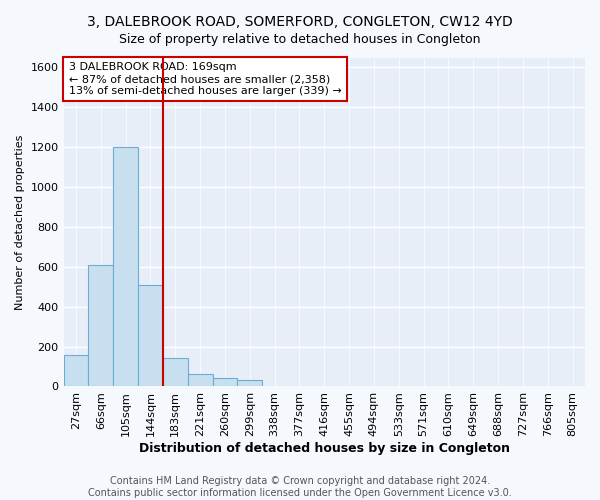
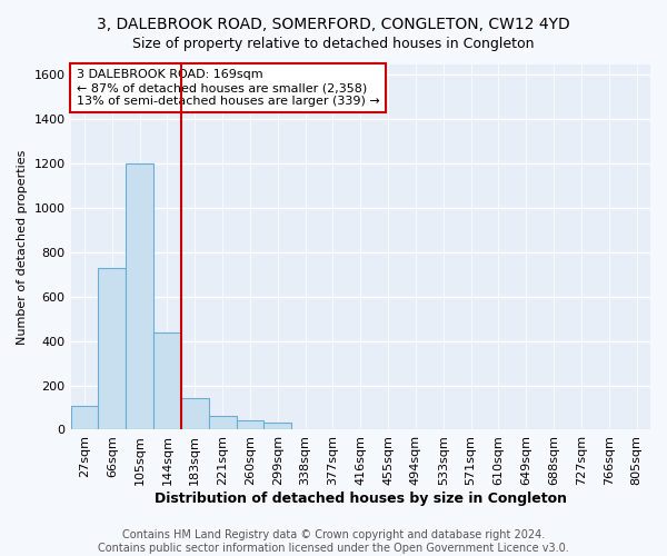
27sqm: 160 -> 110
66sqm: 610 -> 730
144sqm: 510 -> 440
